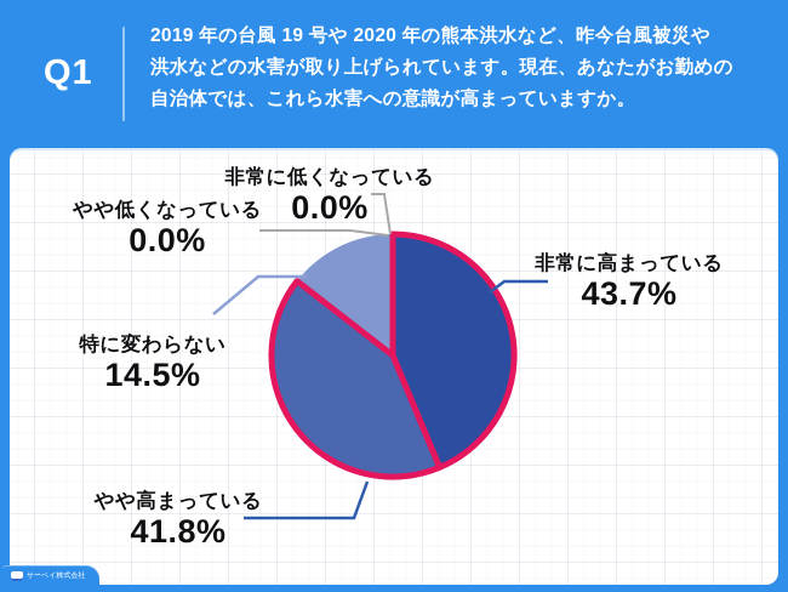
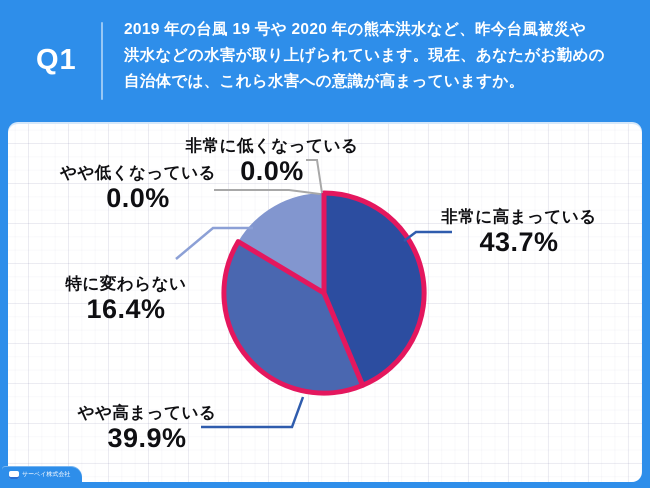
やや高まっている: 41.8% -> 39.9%
特に変わらない: 14.5% -> 16.4%
